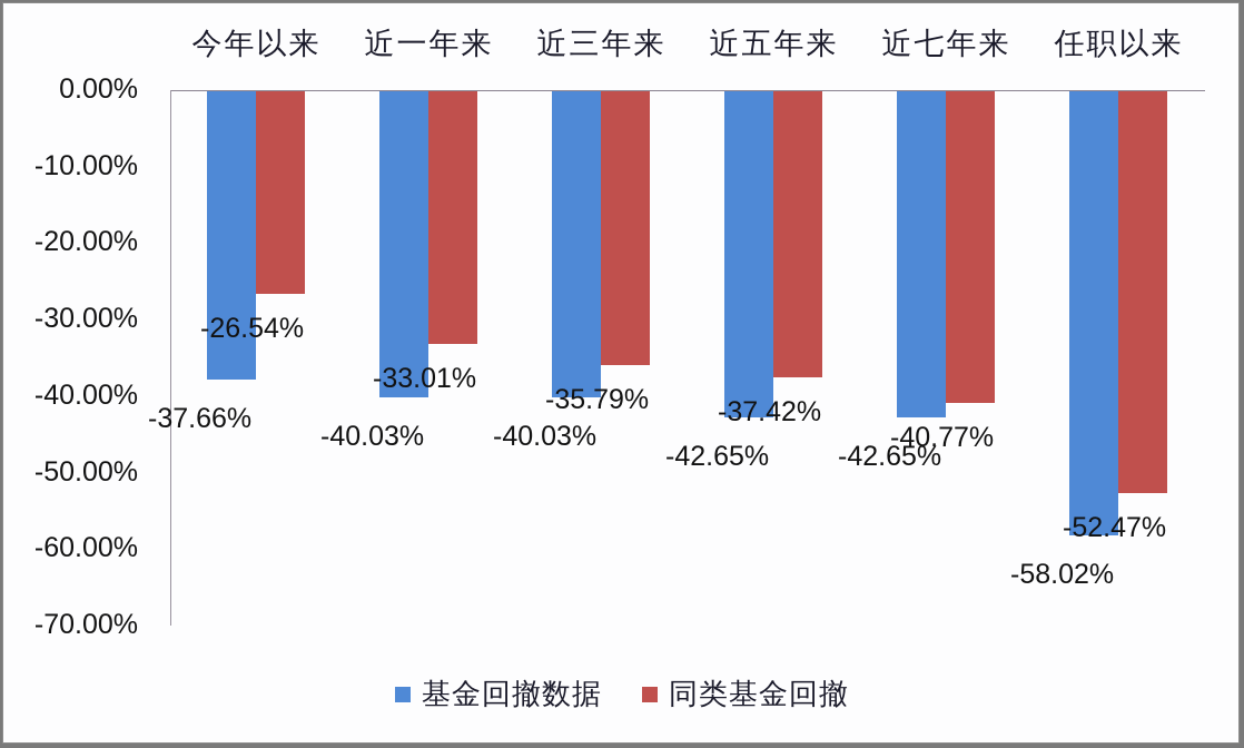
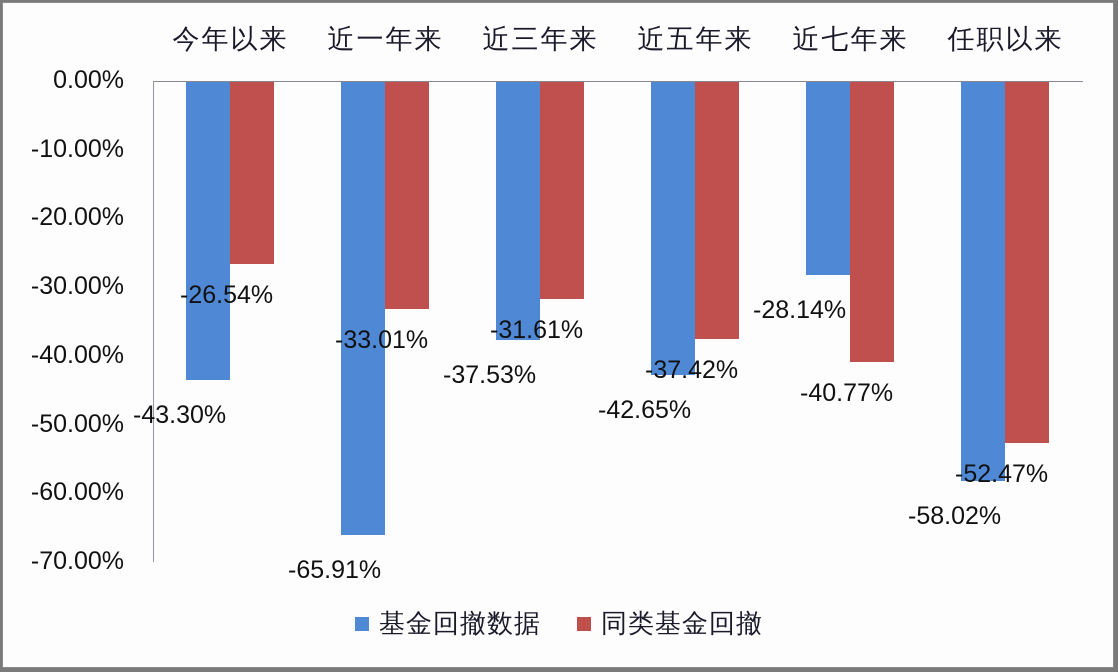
基金回撤数据/今年以来: -37.66% -> -43.30%
基金回撤数据/近一年来: -40.03% -> -65.91%
基金回撤数据/近三年来: -40.03% -> -37.53%
同类基金回撤/近三年来: -35.79% -> -31.61%
基金回撤数据/近七年来: -42.65% -> -28.14%
